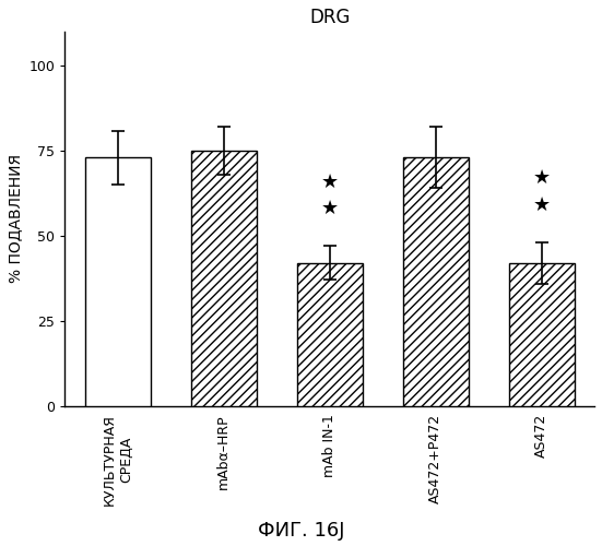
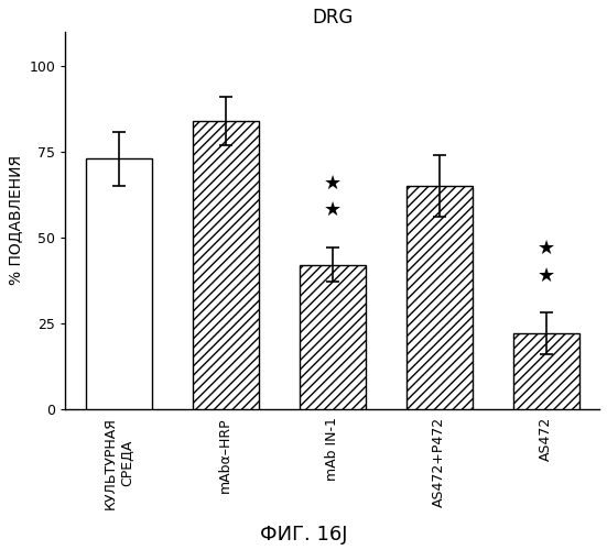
mAbα–HRP: 75 -> 84
AS472+P472: 73 -> 65
AS472: 42 -> 22
